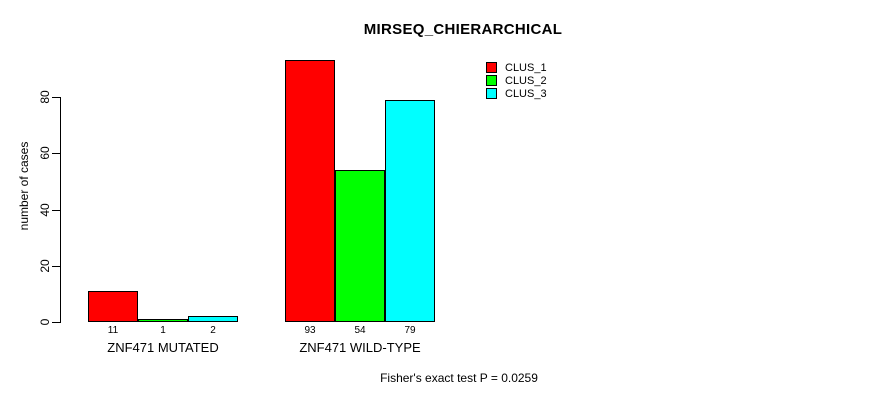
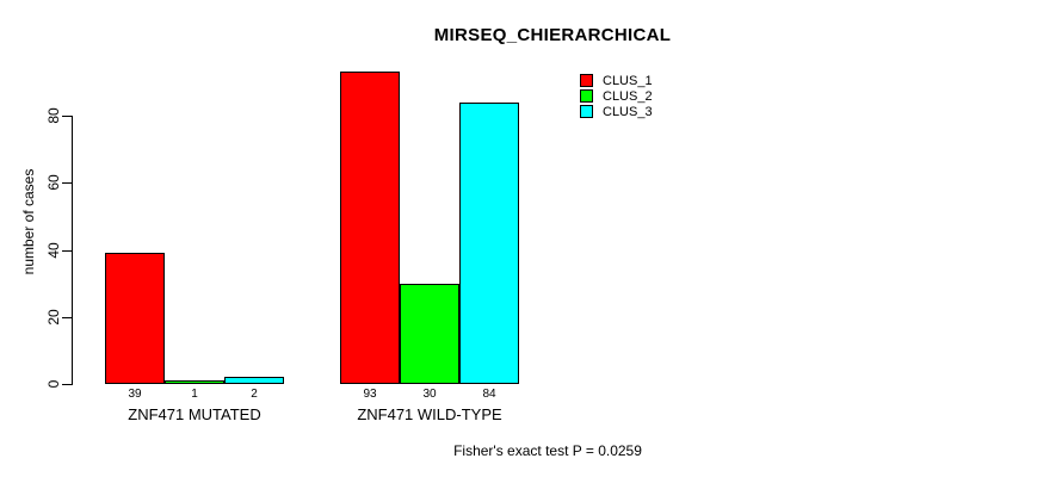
CLUS_1/ZNF471 MUTATED: 11 -> 39
CLUS_2/ZNF471 WILD-TYPE: 54 -> 30
CLUS_3/ZNF471 WILD-TYPE: 79 -> 84
